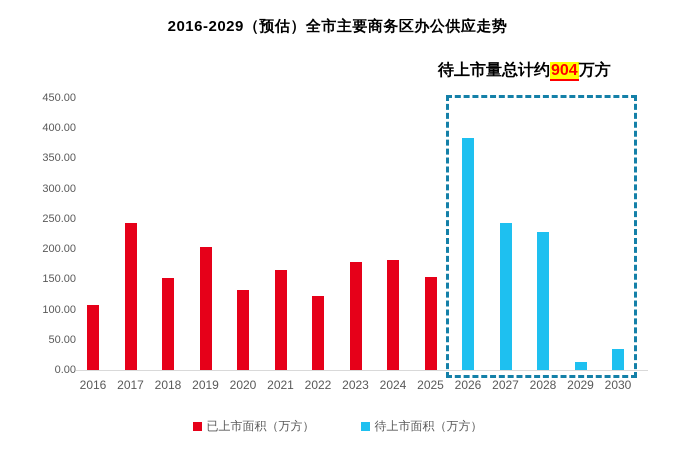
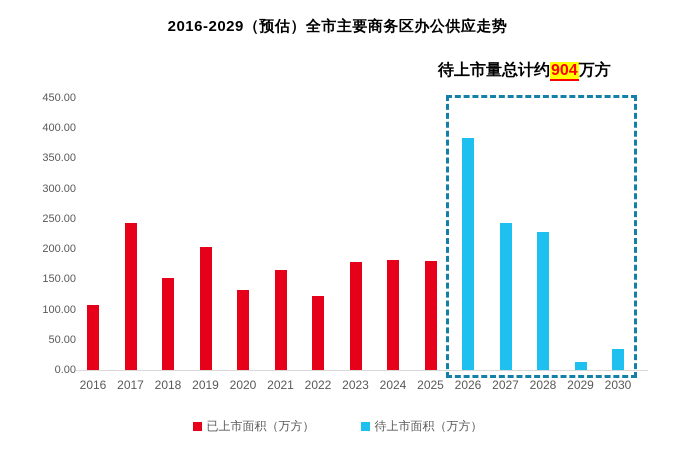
已上市面积（万方）/2025: 150 -> 180
